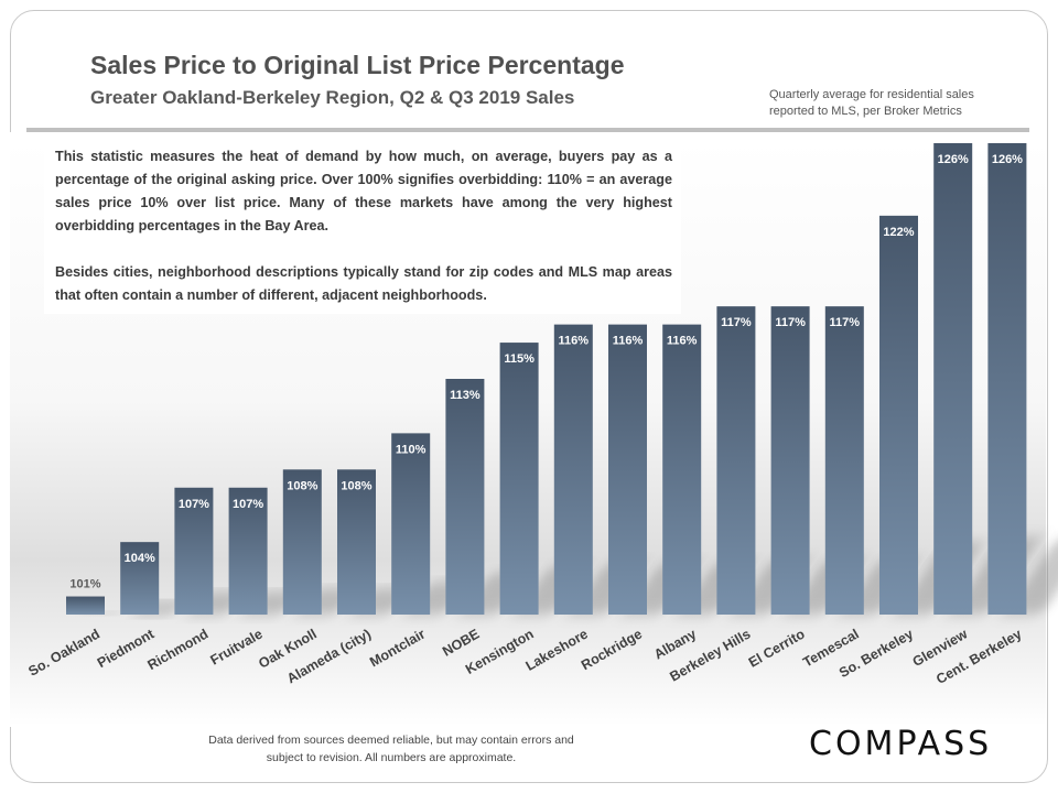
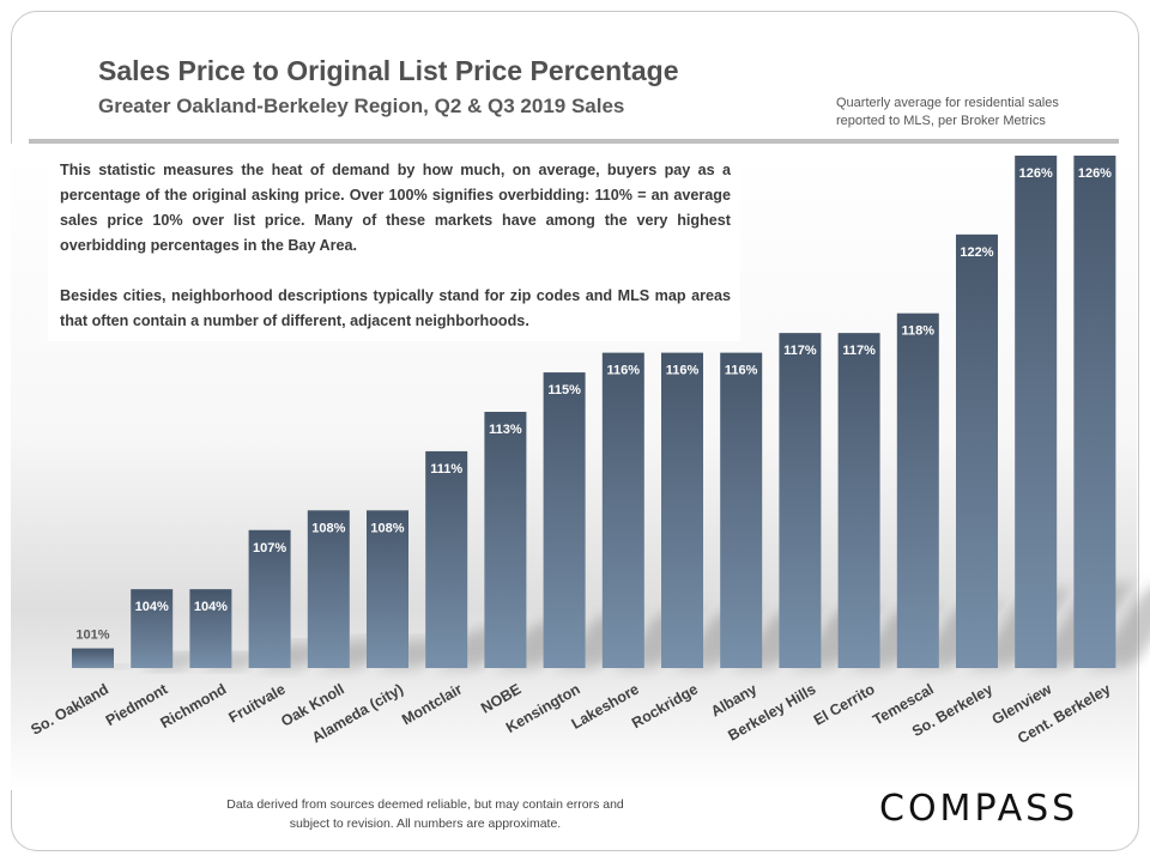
Richmond: 107% -> 104%
Montclair: 110% -> 111%
Temescal: 117% -> 118%
